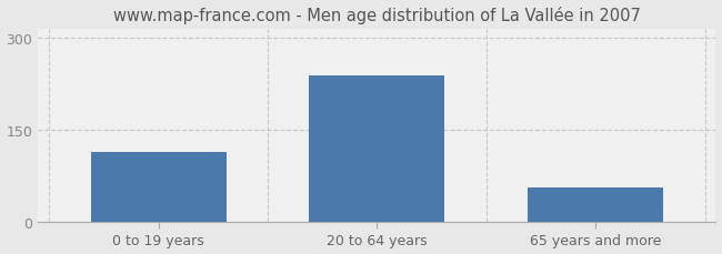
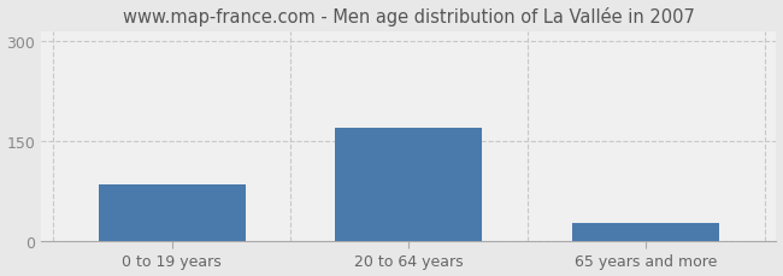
0 to 19 years: 114 -> 85
20 to 64 years: 238 -> 170
65 years and more: 56 -> 28
